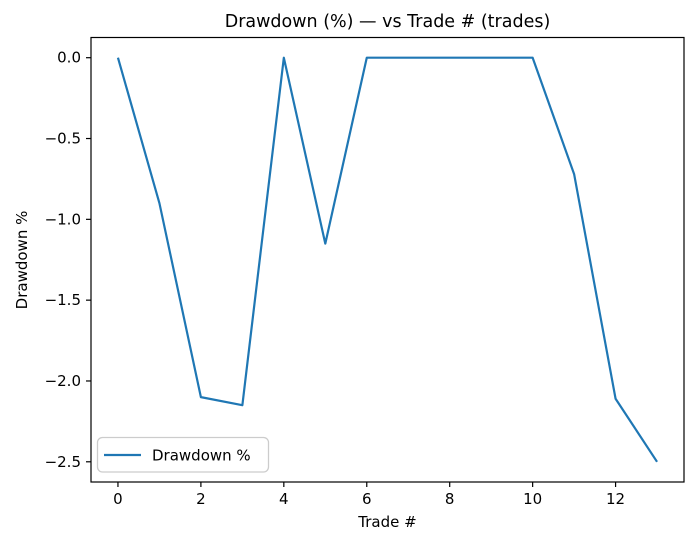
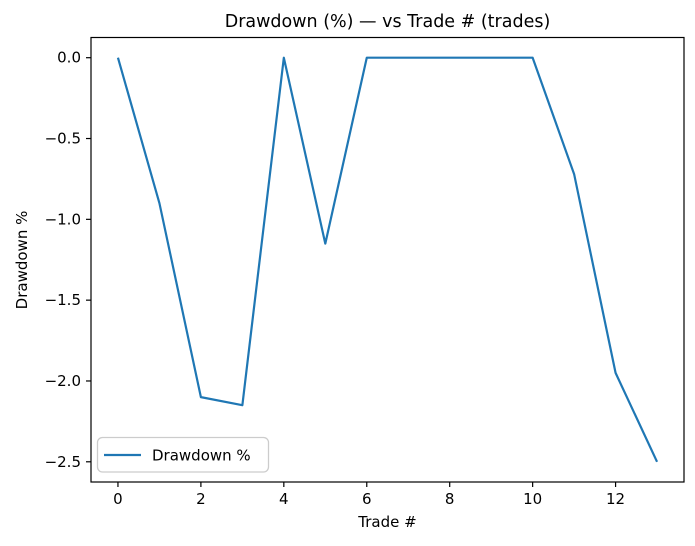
12: -2.11 -> -1.95
